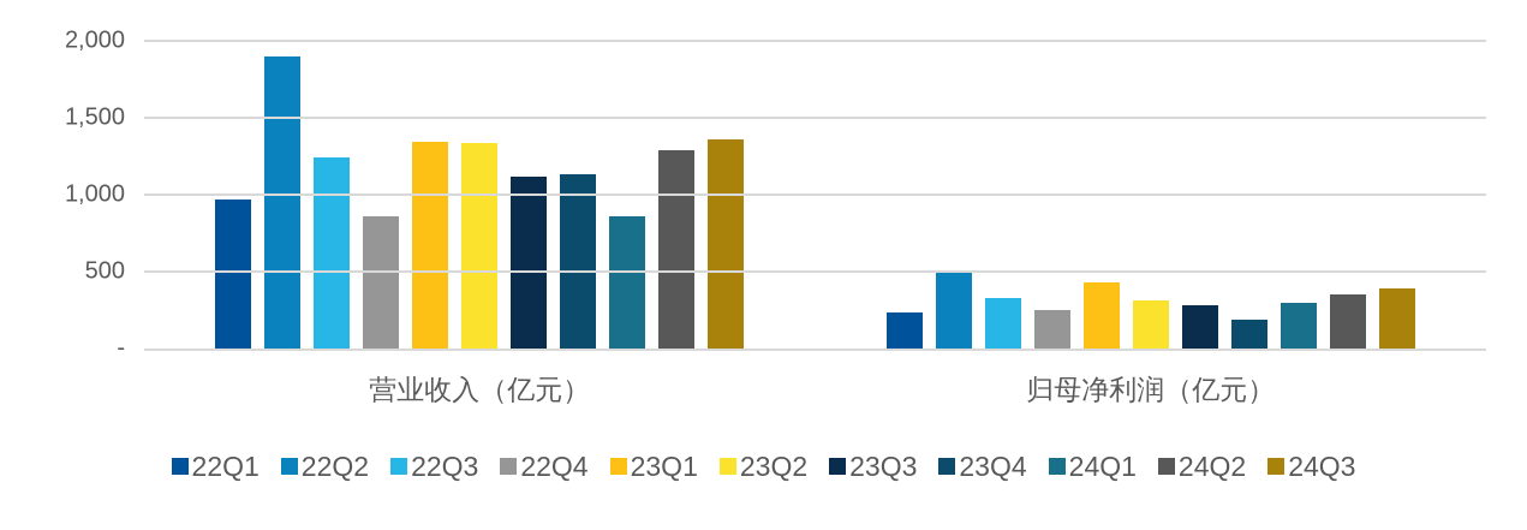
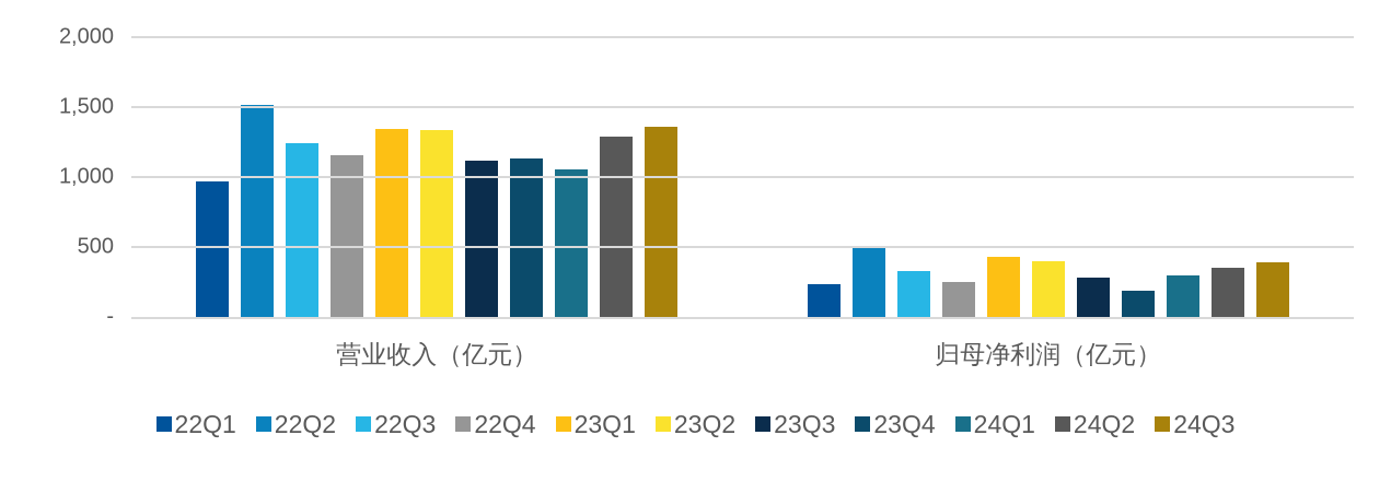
22Q2/营业收入（亿元）: 1900 -> 1520
22Q4/营业收入（亿元）: 860 -> 1160
24Q1/营业收入（亿元）: 860 -> 1060
23Q2/归母净利润（亿元）: 310 -> 400
